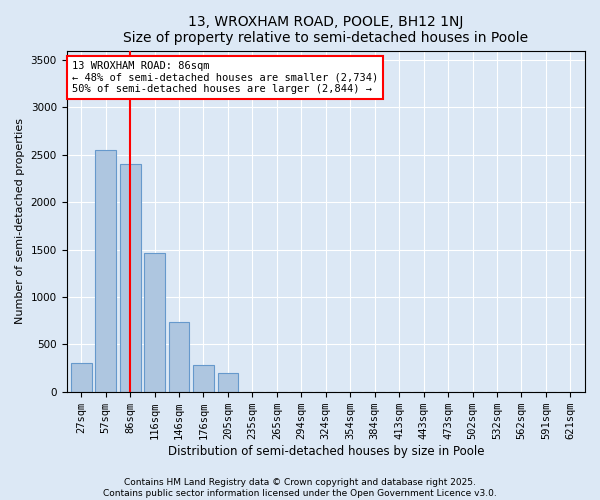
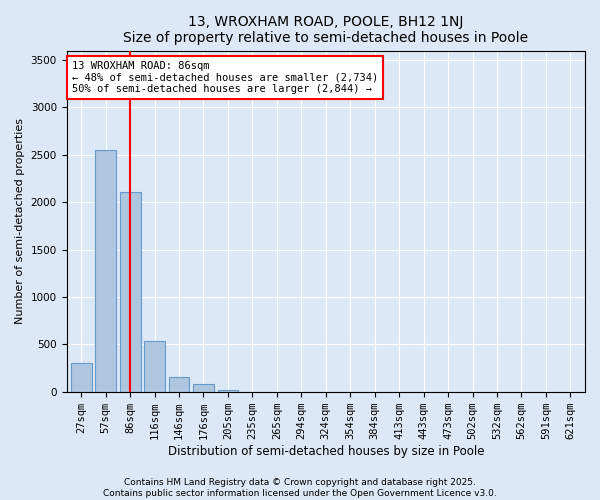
86sqm: 2400 -> 2110
116sqm: 1460 -> 530
146sqm: 740 -> 160
176sqm: 280 -> 80
205sqm: 200 -> 20
